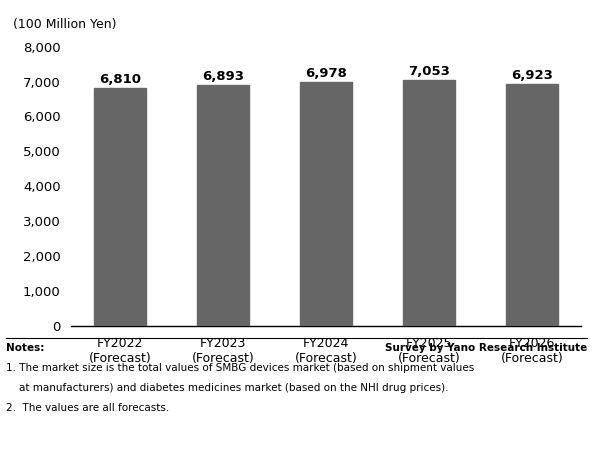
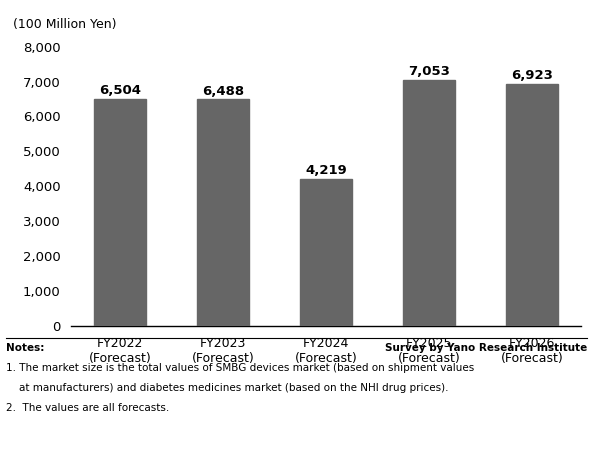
FY2022 (Forecast): 6,810 -> 6,504
FY2023 (Forecast): 6,893 -> 6,488
FY2024 (Forecast): 6,978 -> 4,219
